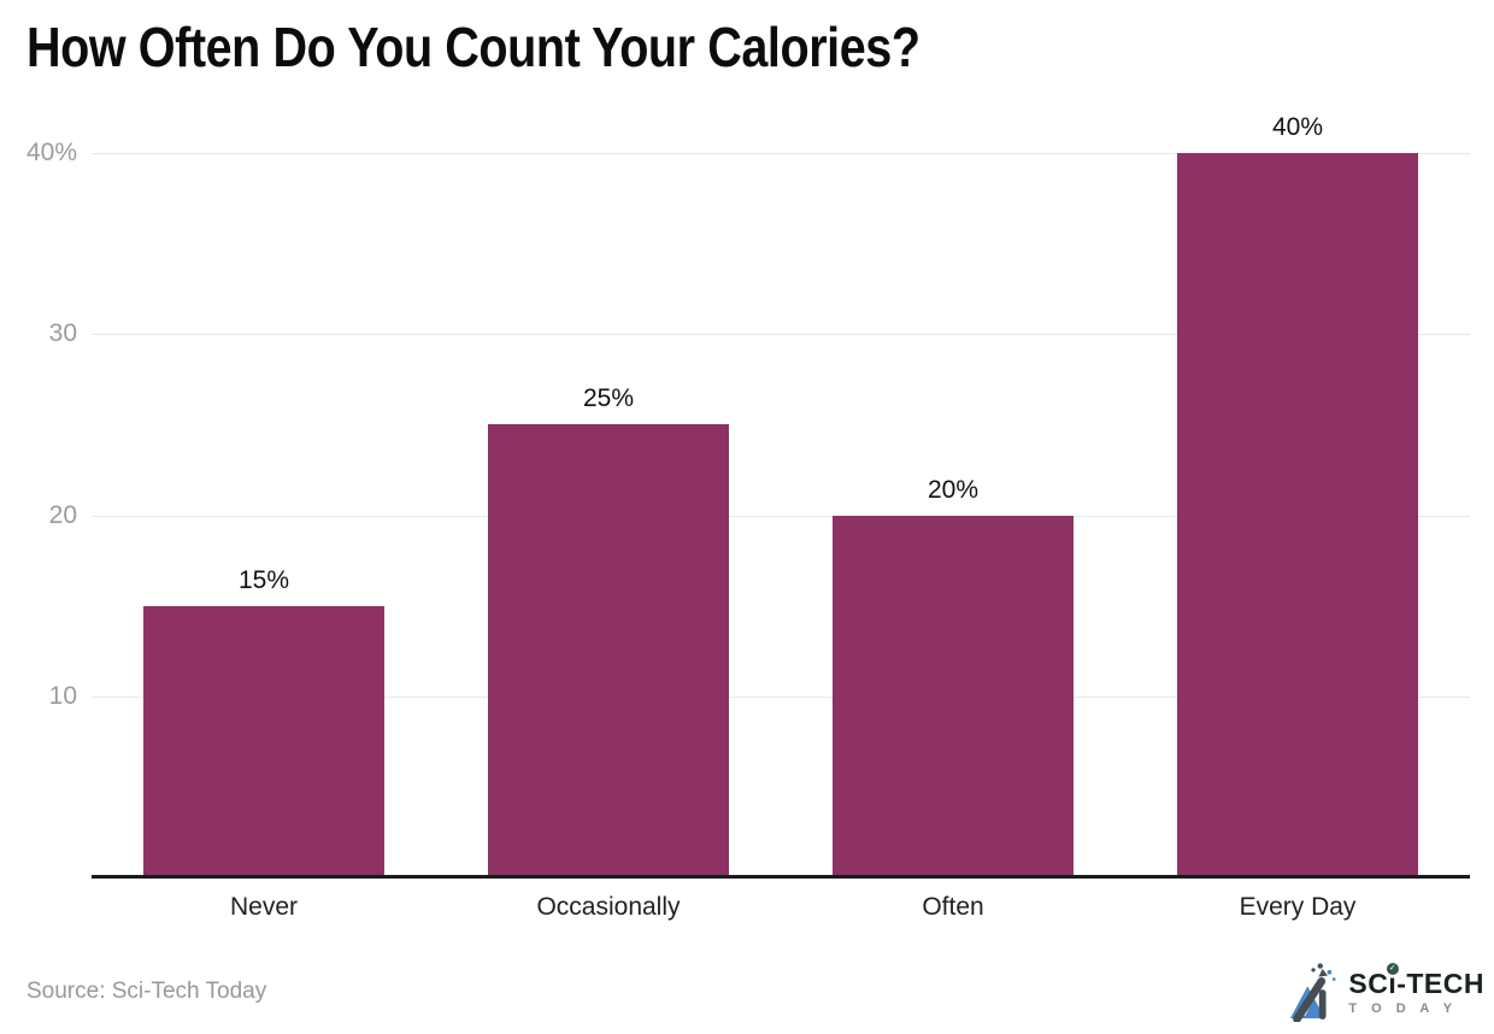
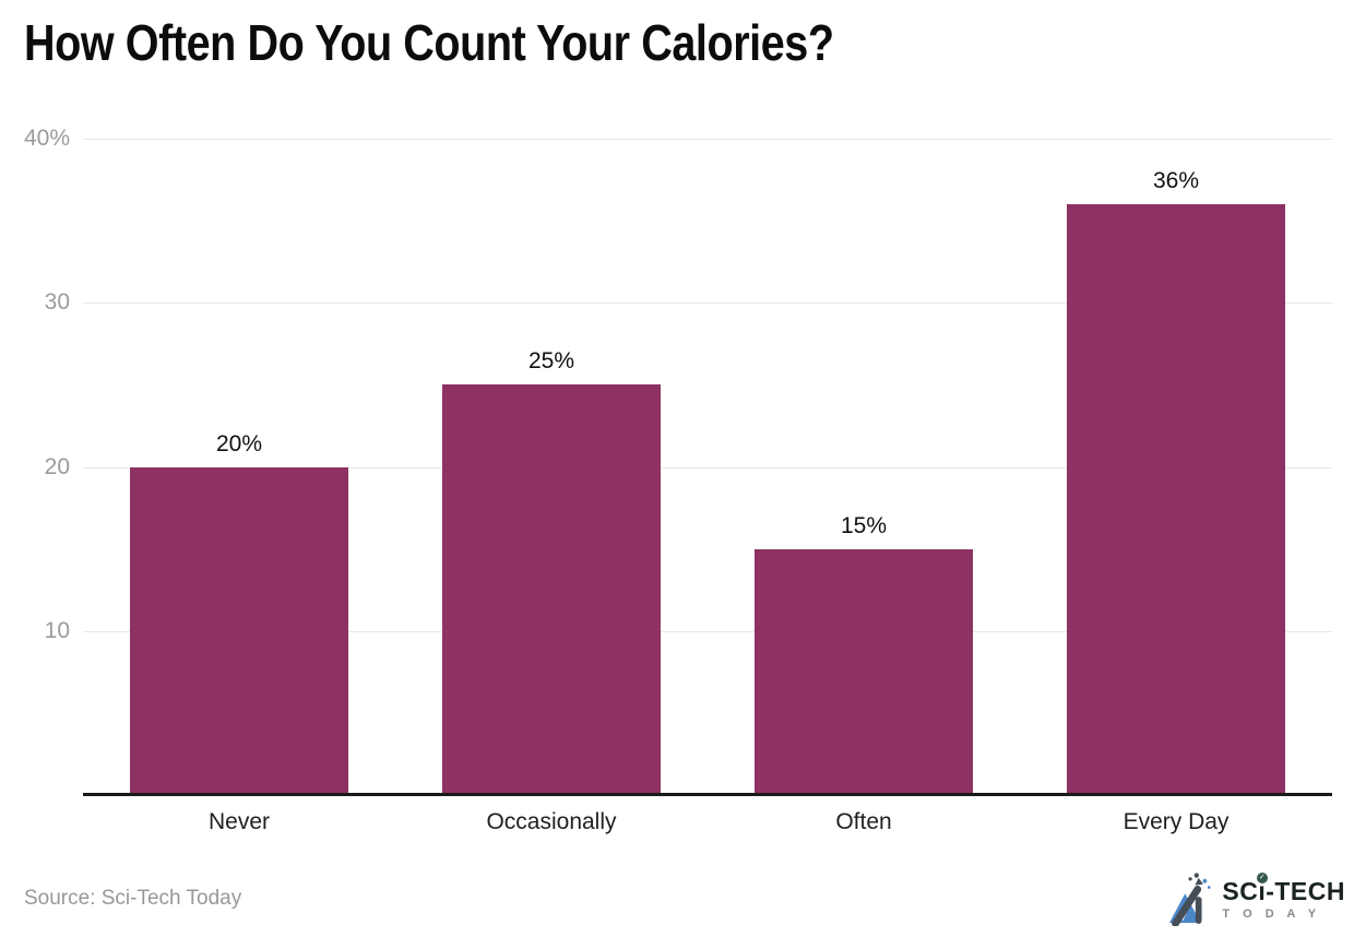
Never: 15% -> 20%
Often: 20% -> 15%
Every Day: 40% -> 36%
